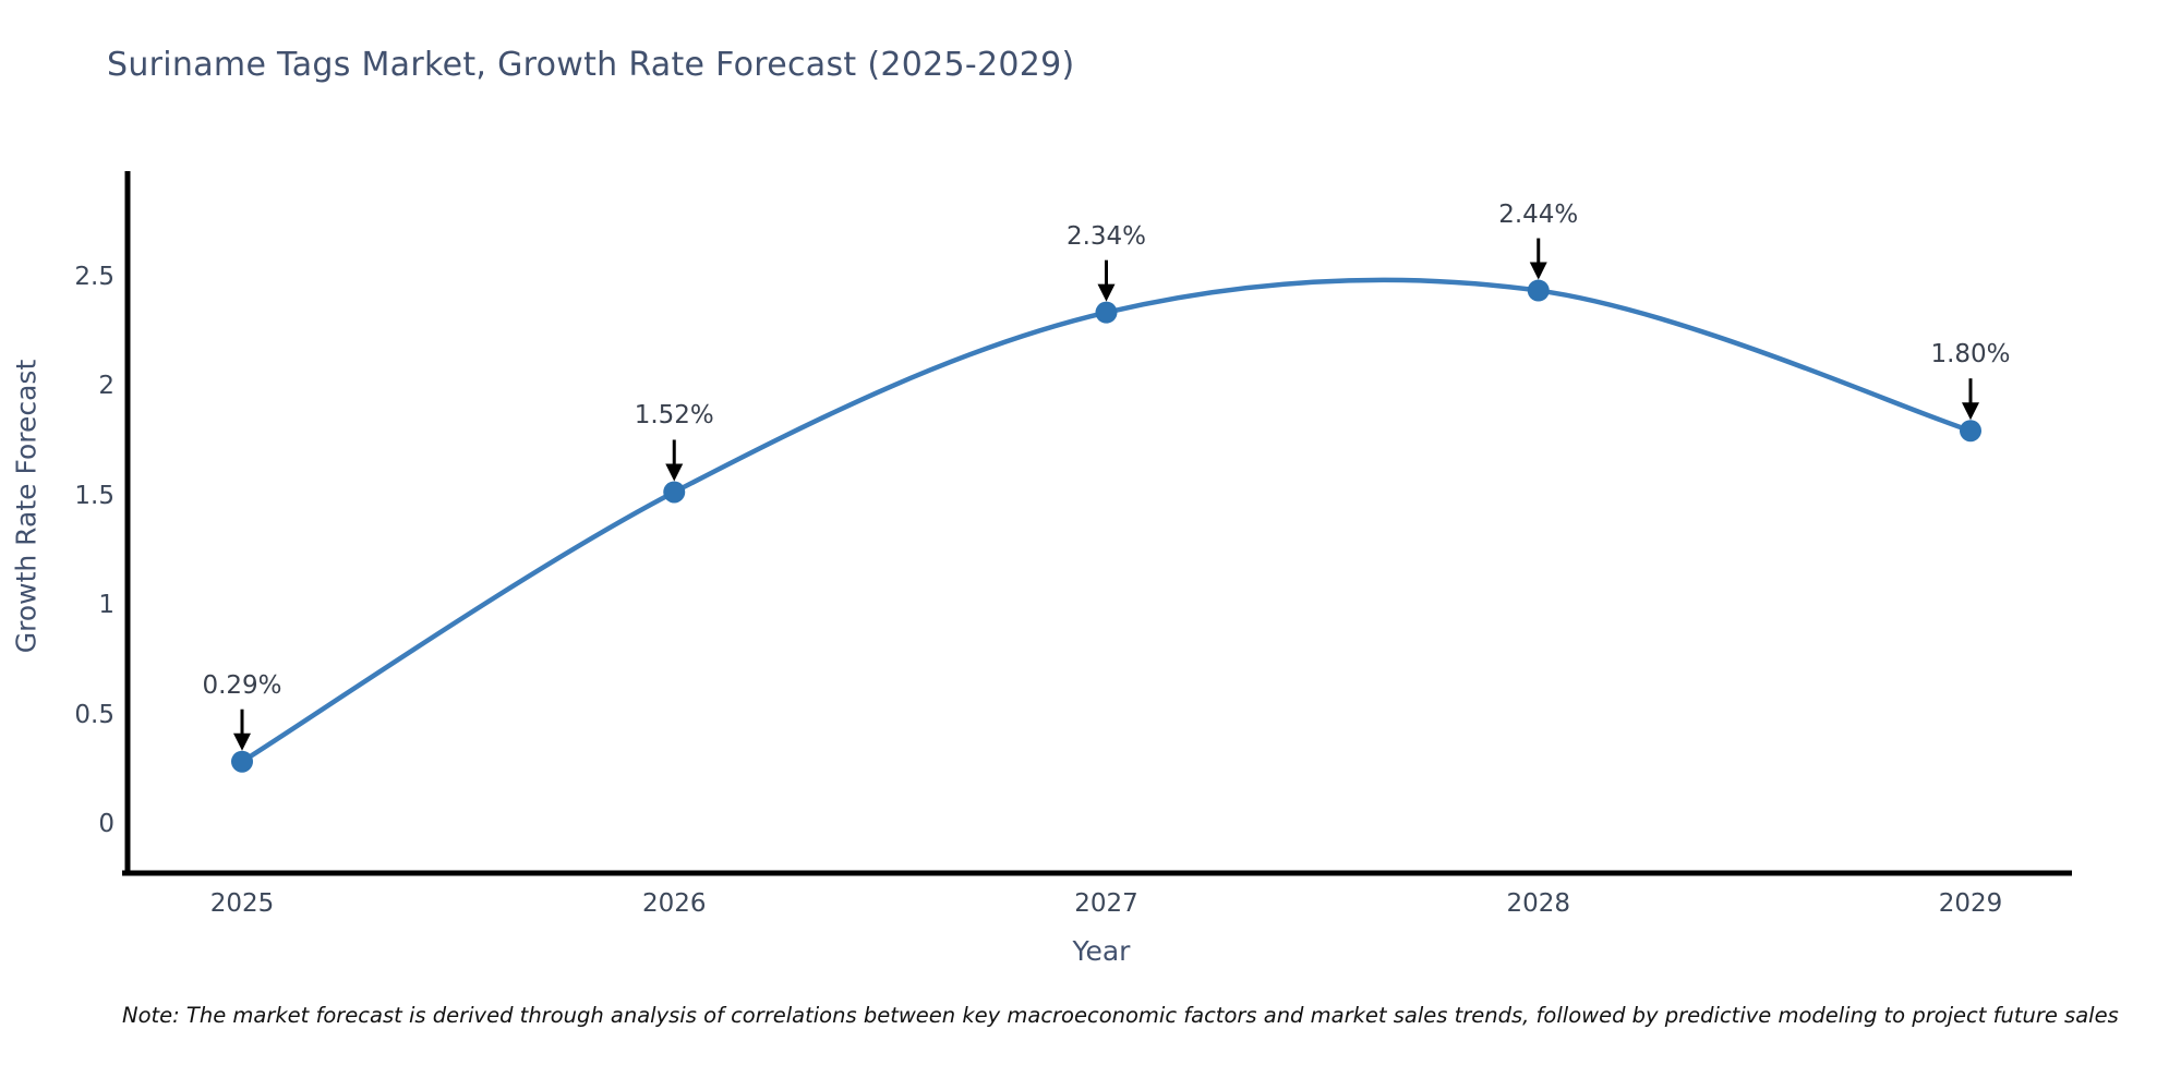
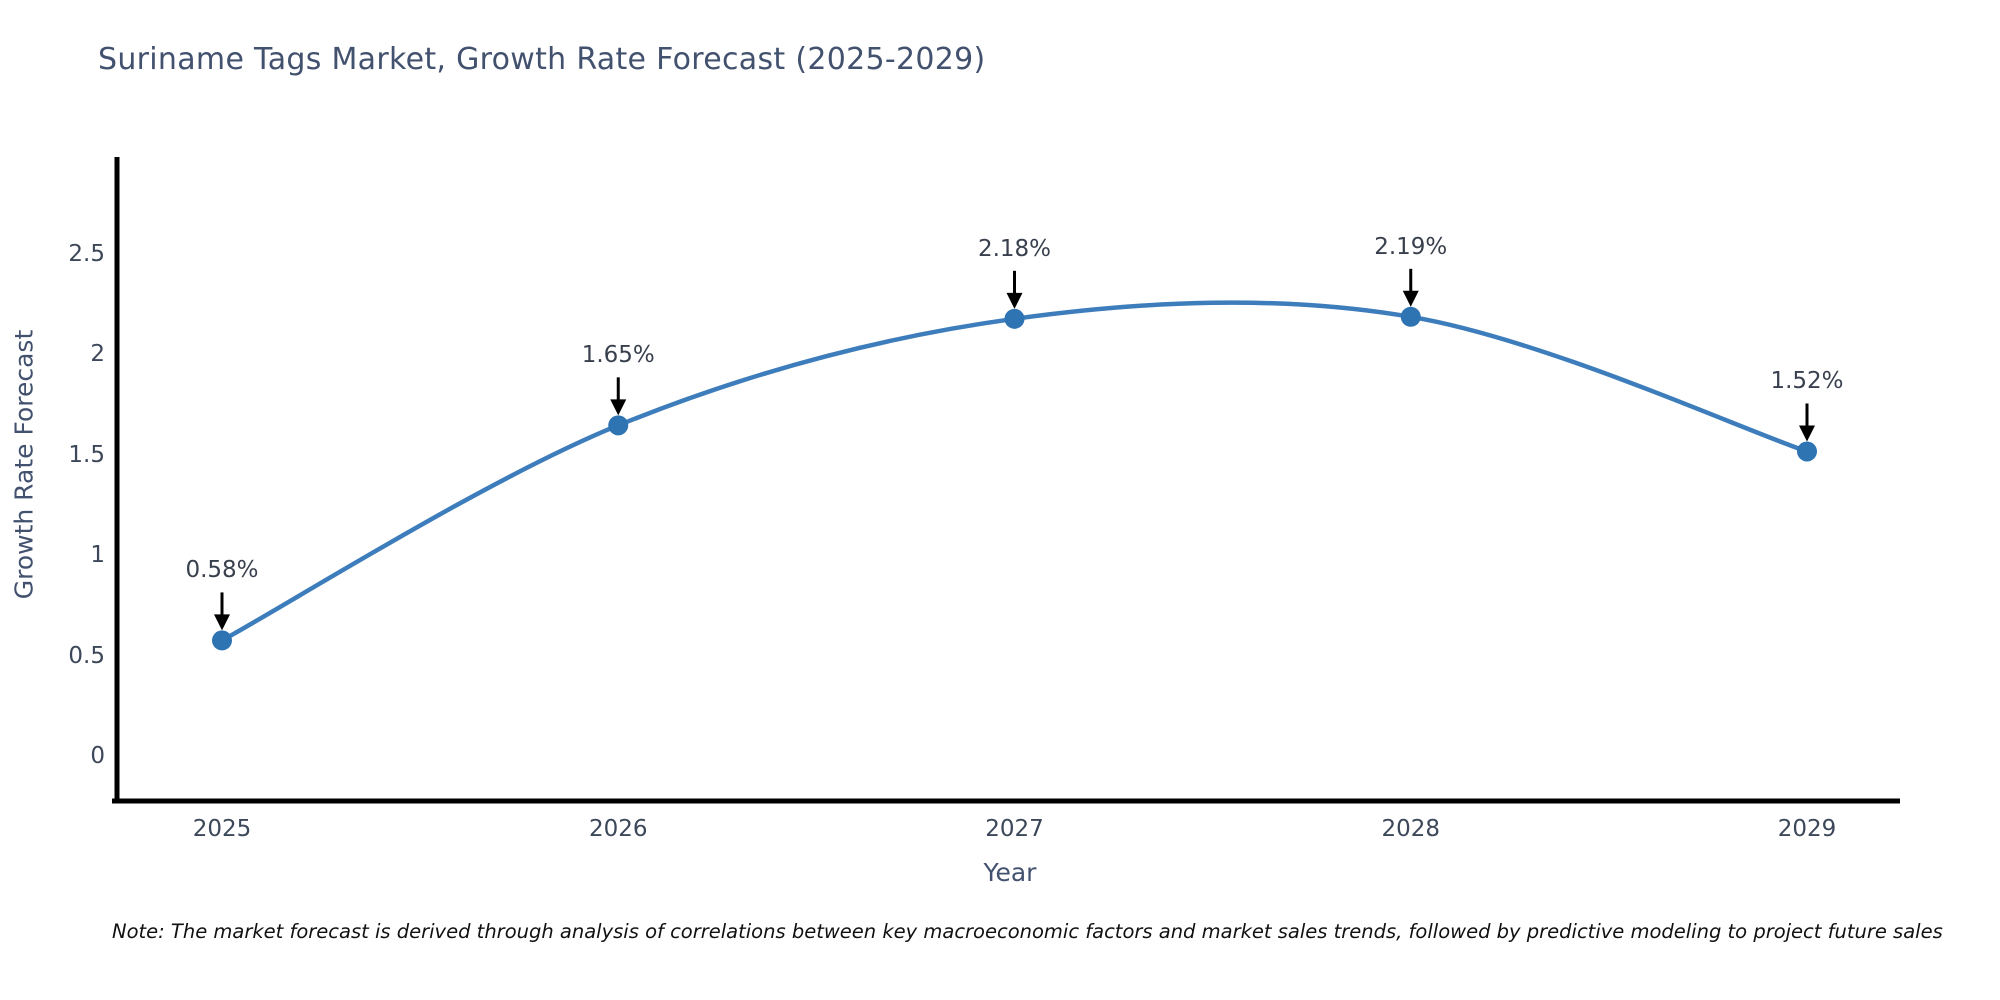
2025: 0.29% -> 0.58%
2026: 1.52% -> 1.65%
2027: 2.34% -> 2.18%
2028: 2.44% -> 2.19%
2029: 1.80% -> 1.52%
